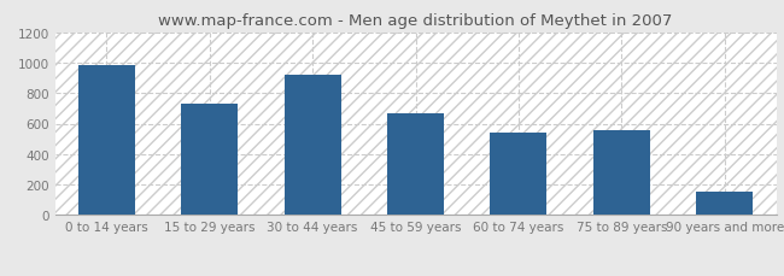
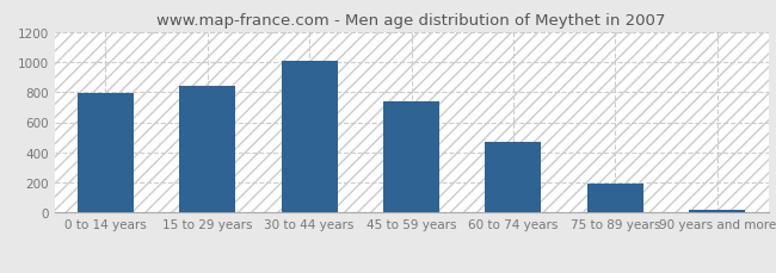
0 to 14 years: 980 -> 790
15 to 29 years: 730 -> 840
30 to 44 years: 920 -> 1010
45 to 59 years: 670 -> 740
60 to 74 years: 540 -> 470
75 to 89 years: 560 -> 190
90 years and more: 150 -> 20
